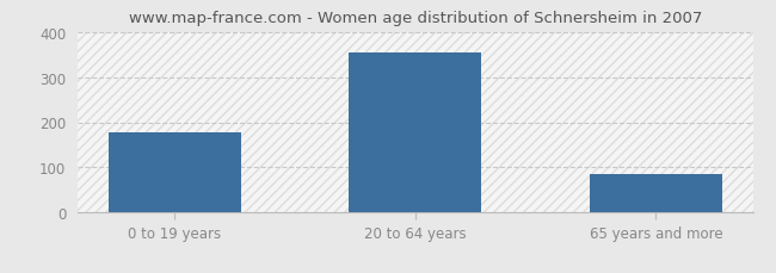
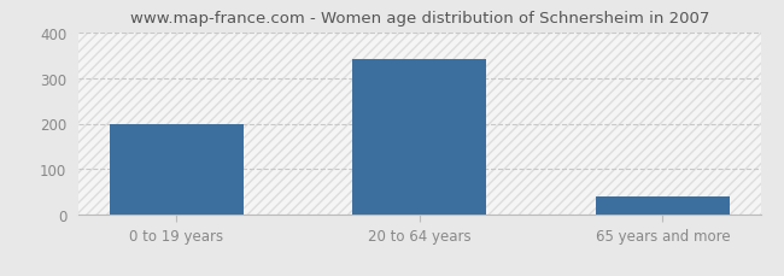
0 to 19 years: 178 -> 200
20 to 64 years: 355 -> 340
65 years and more: 85 -> 40
